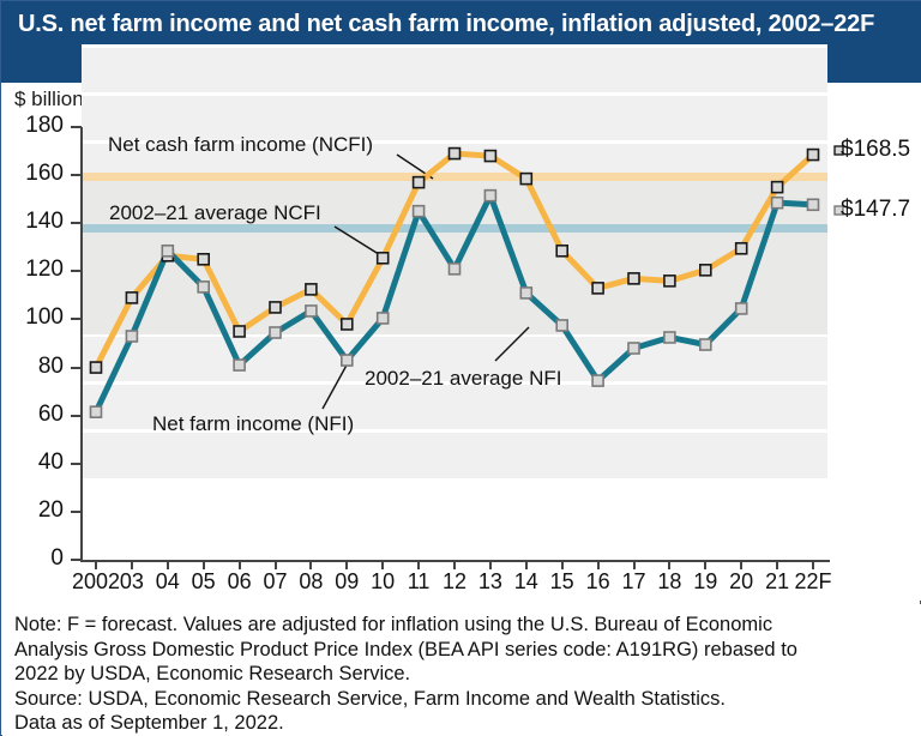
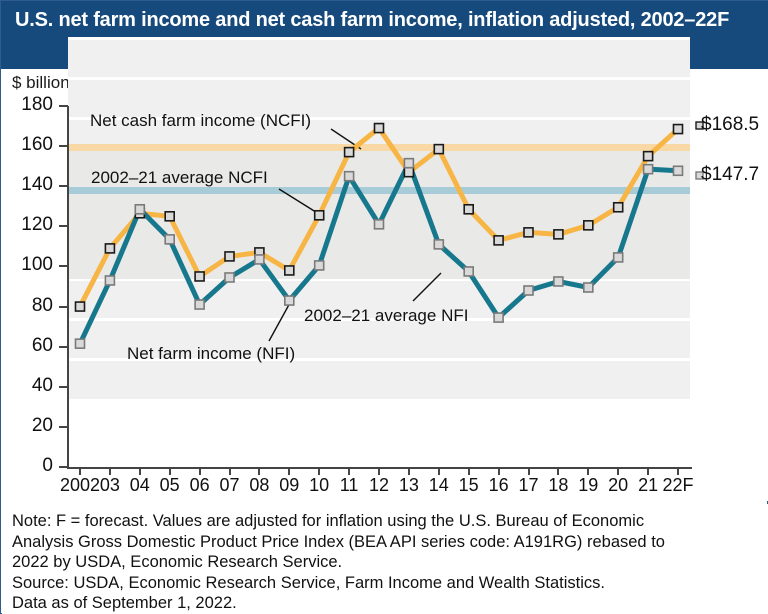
Net cash farm income (NCFI)/08: 112 -> 107
Net cash farm income (NCFI)/13: 168 -> 147
